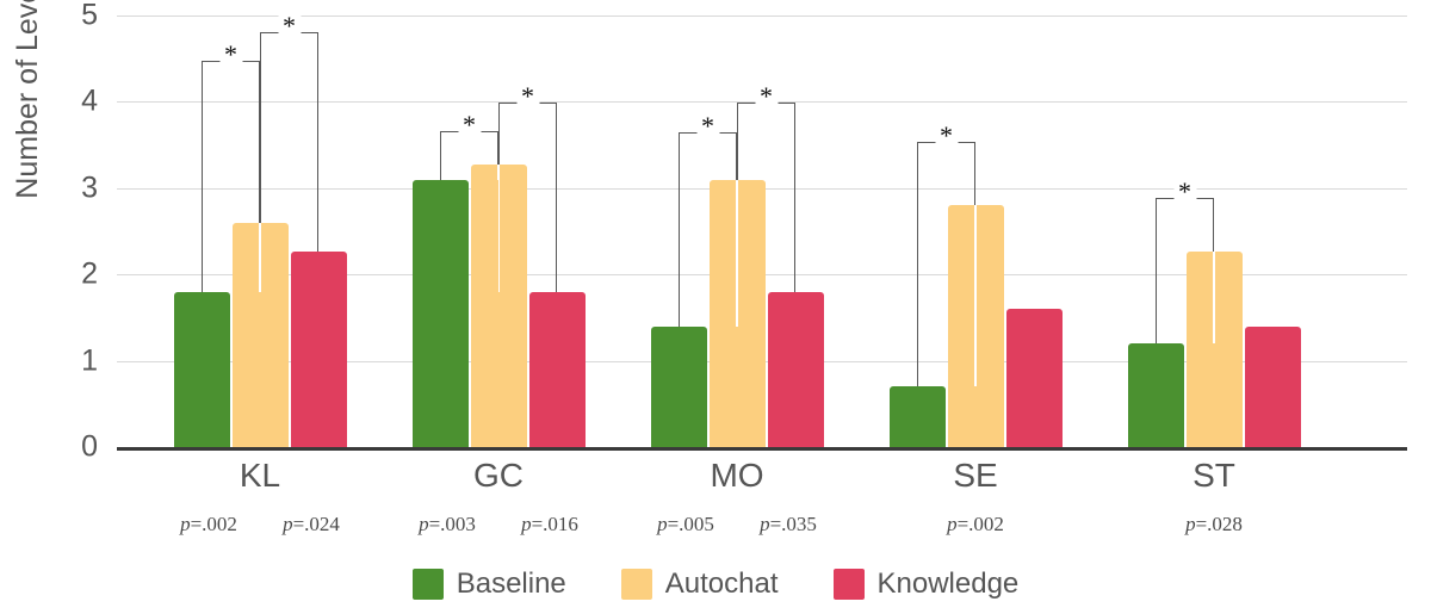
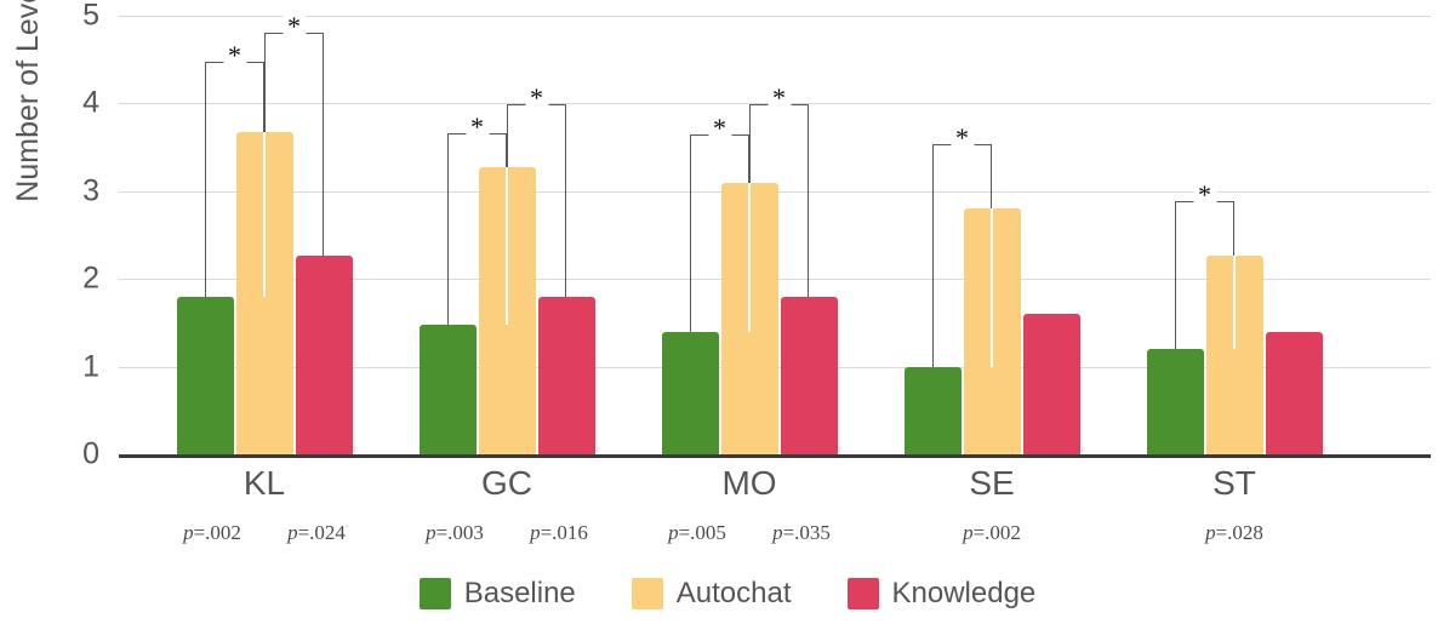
Autochat/KL: 2.6 -> 3.7
Baseline/GC: 3.1 -> 1.5
Baseline/SE: 0.7 -> 1.0
